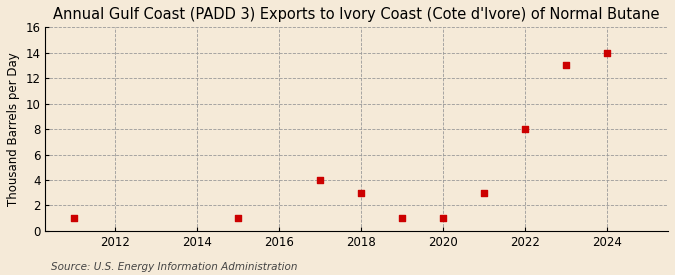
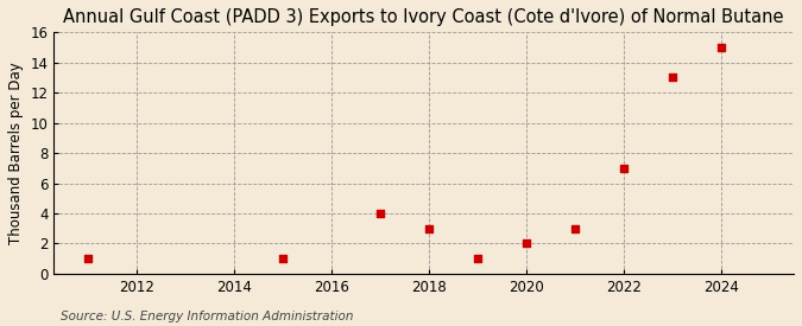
2020: 1 -> 2
2022: 8 -> 7
2024: 14 -> 15
